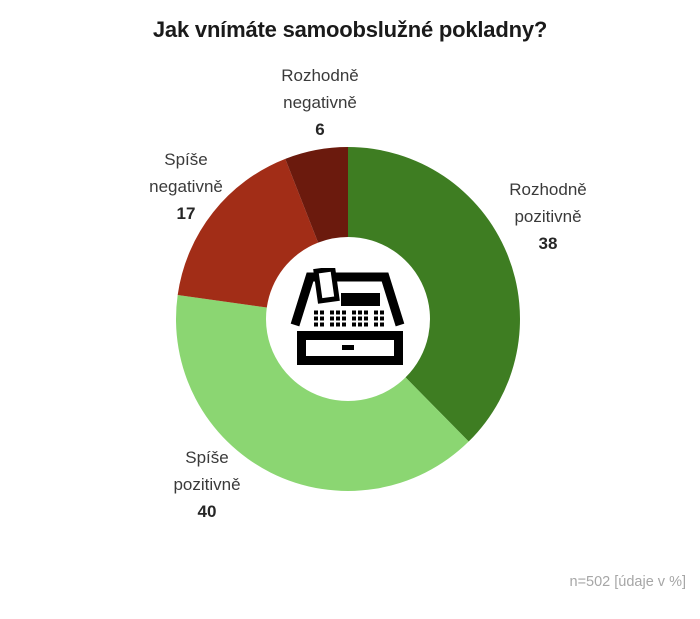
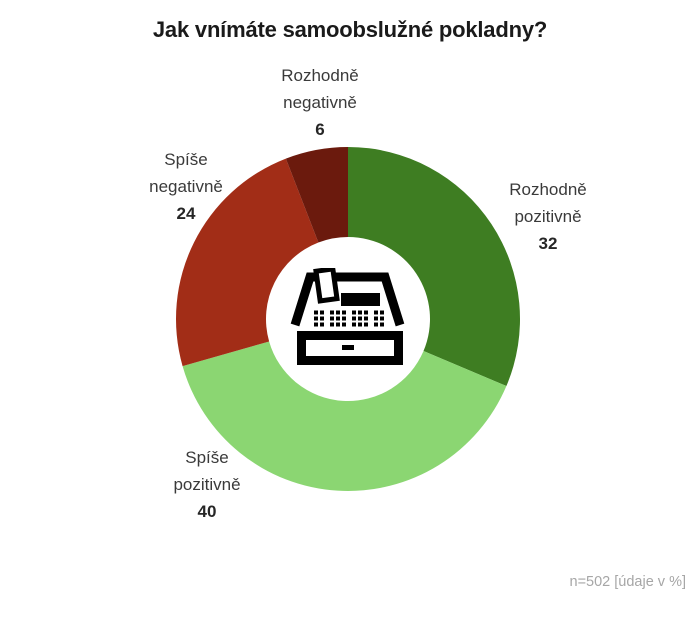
Rozhodně pozitivně: 38 -> 32
Spíše negativně: 17 -> 24
